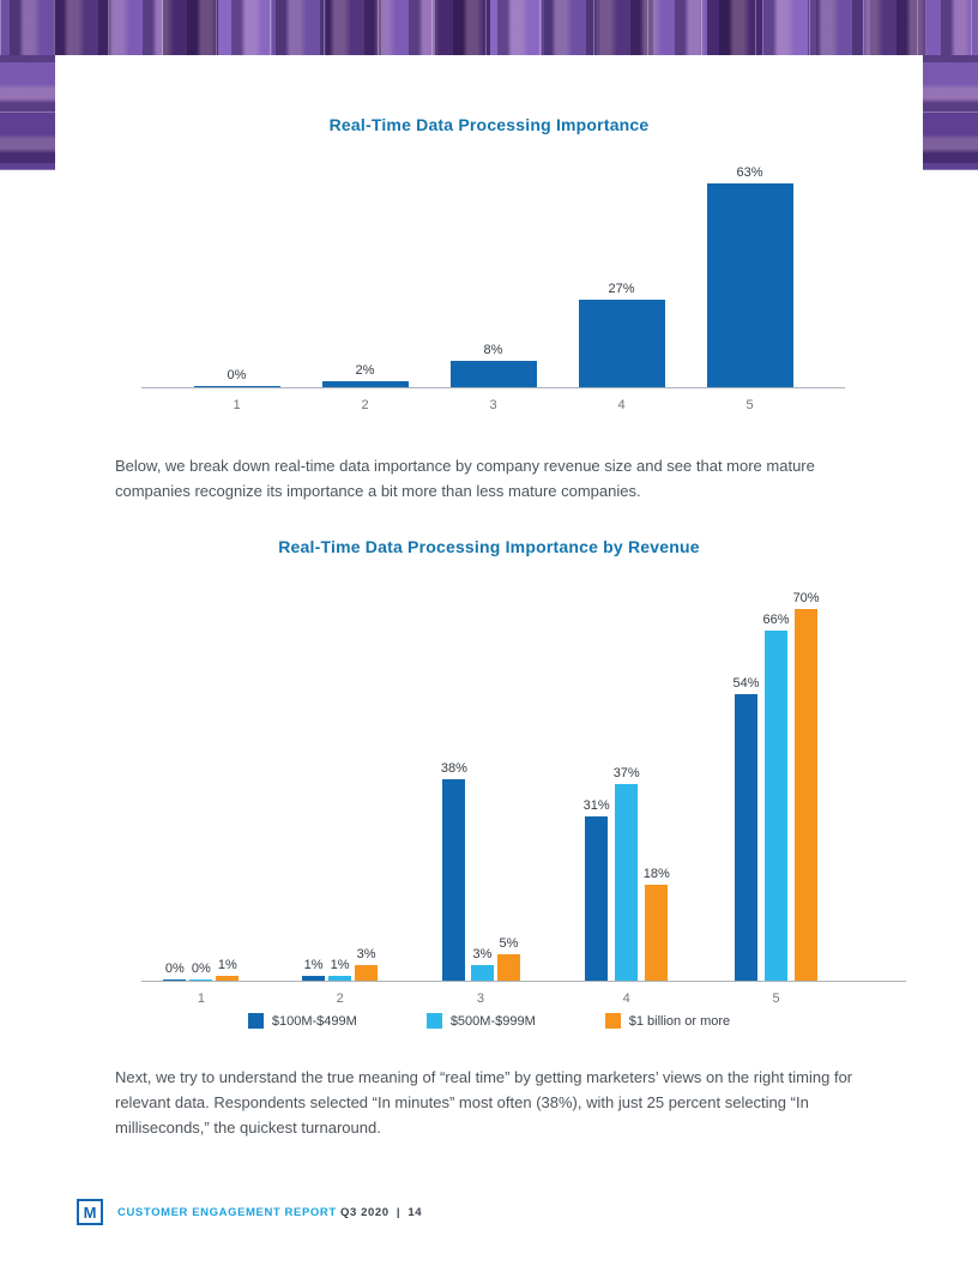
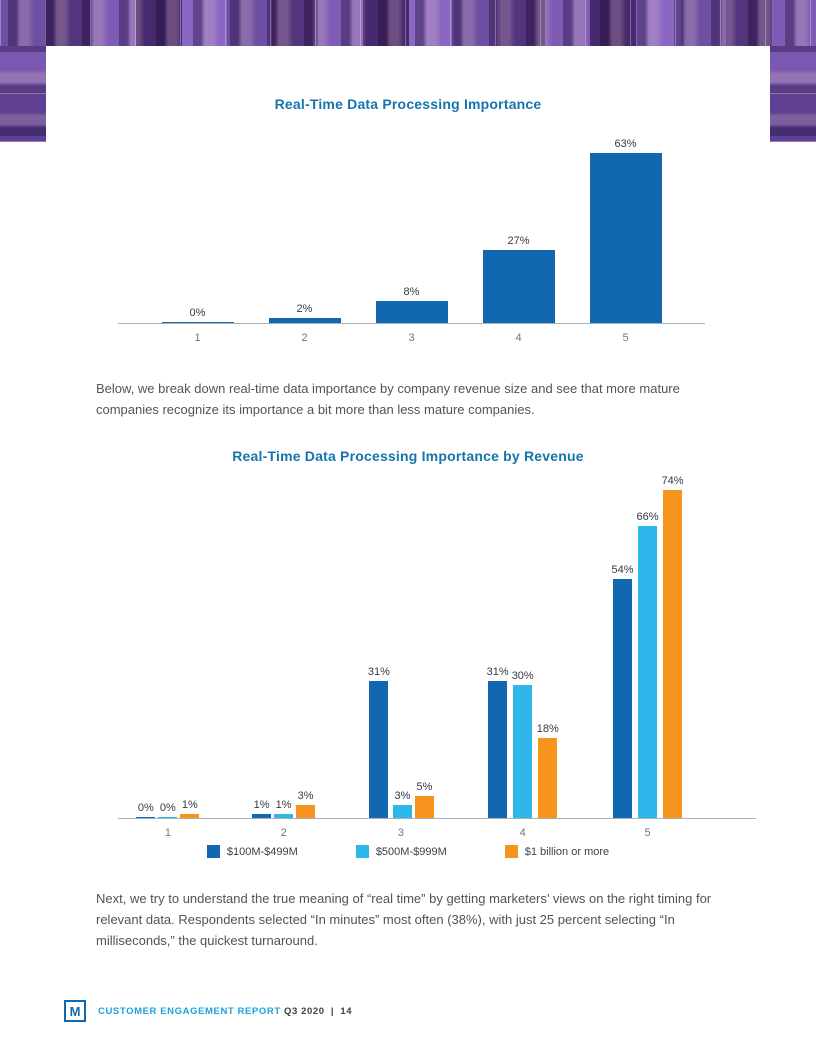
Real-Time Data Processing Importance by Revenue/$100M-$499M/3: 38% -> 31%
Real-Time Data Processing Importance by Revenue/$500M-$999M/4: 37% -> 30%
Real-Time Data Processing Importance by Revenue/$1 billion or more/5: 70% -> 74%
